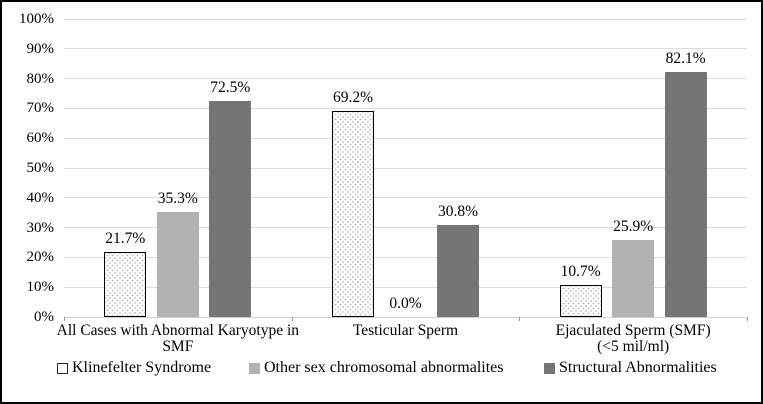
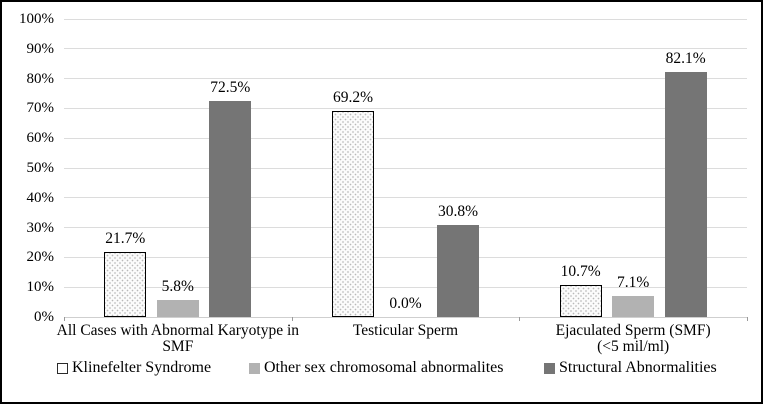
Other sex chromosomal abnormalites/All Cases with Abnormal Karyotype in SMF: 35.3% -> 5.8%
Other sex chromosomal abnormalites/Ejaculated Sperm (SMF) (<5 mil/ml): 25.9% -> 7.1%
